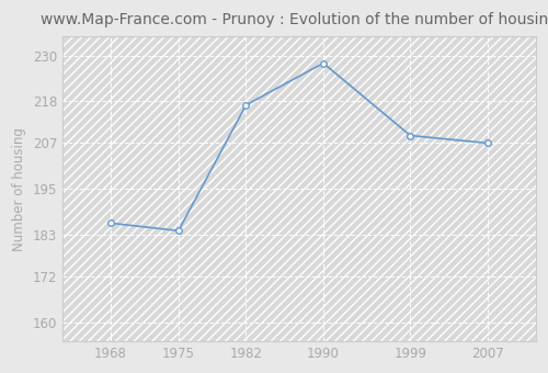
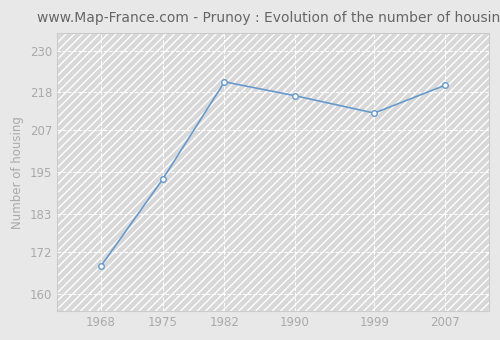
1968: 186 -> 168
1975: 184 -> 193
1982: 217 -> 221
1990: 228 -> 217
1999: 209 -> 212
2007: 207 -> 220
